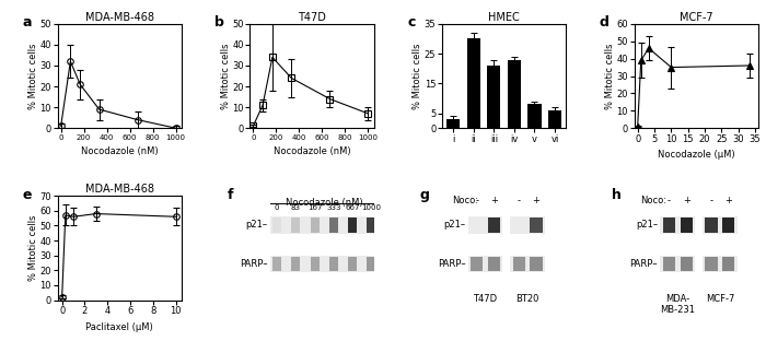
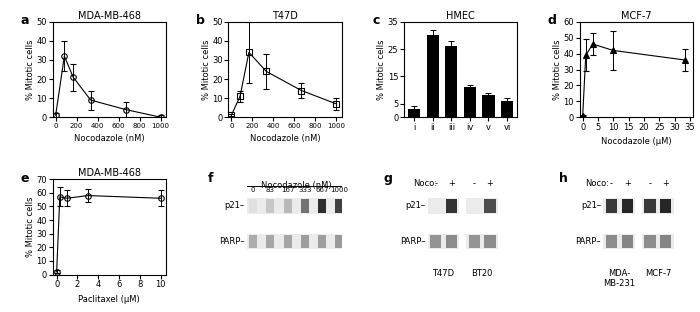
HMEC/iii: 21 -> 26
HMEC/iv: 23 -> 11
MCF-7/10: 35 -> 42
